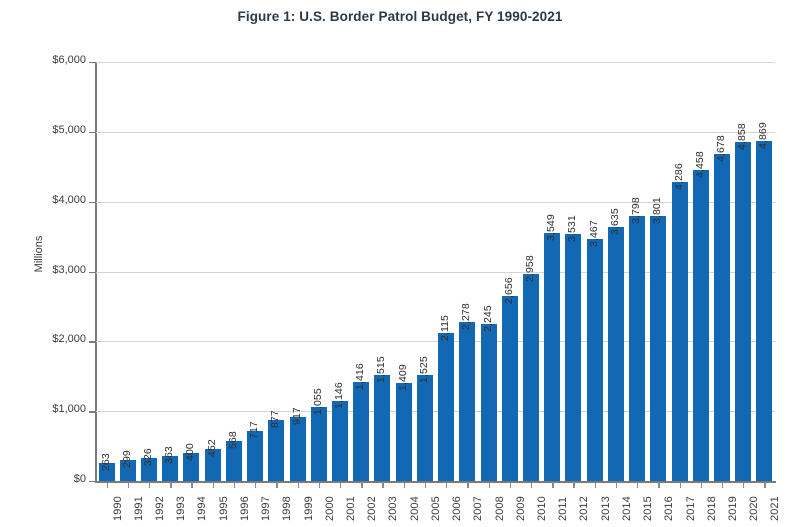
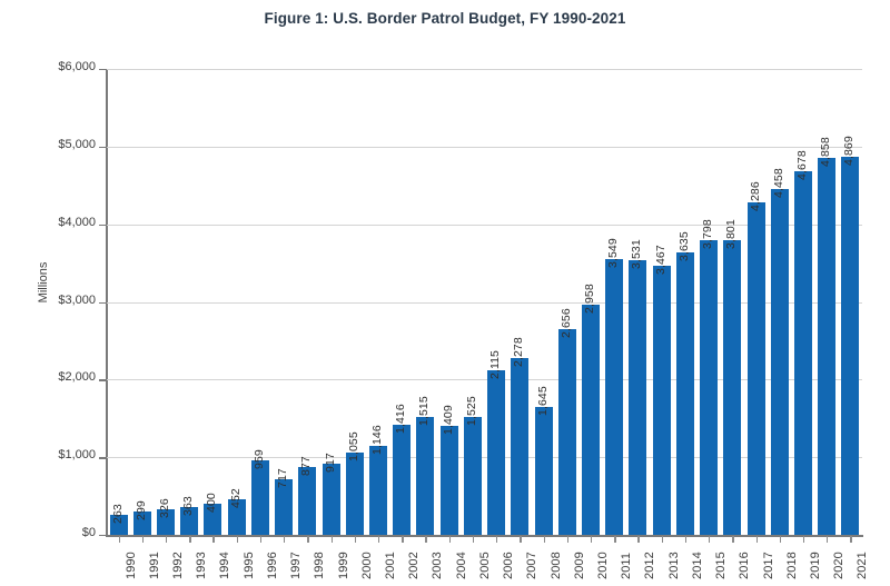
1996: 568 -> 959
2008: 2,245 -> 1,645
